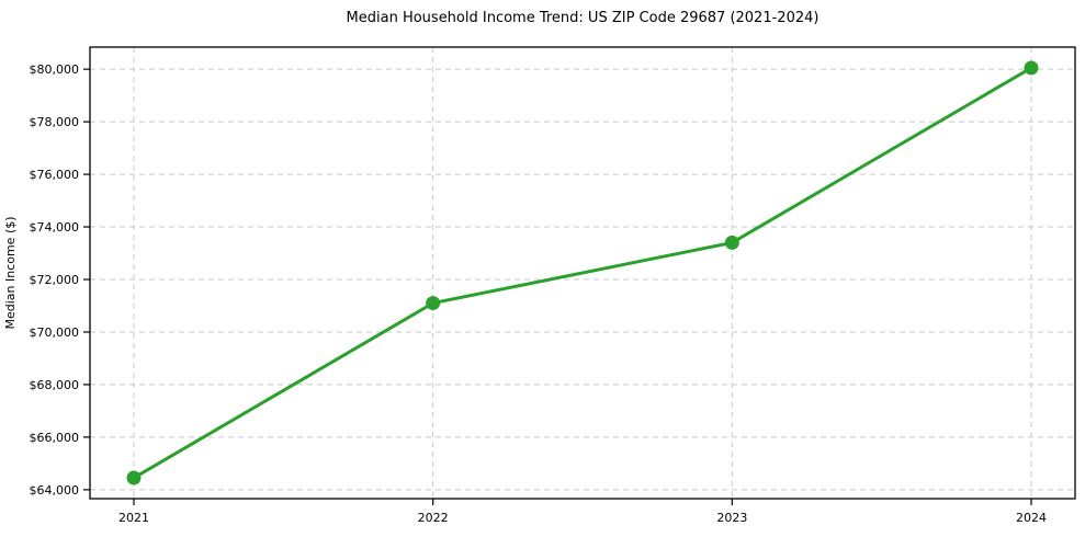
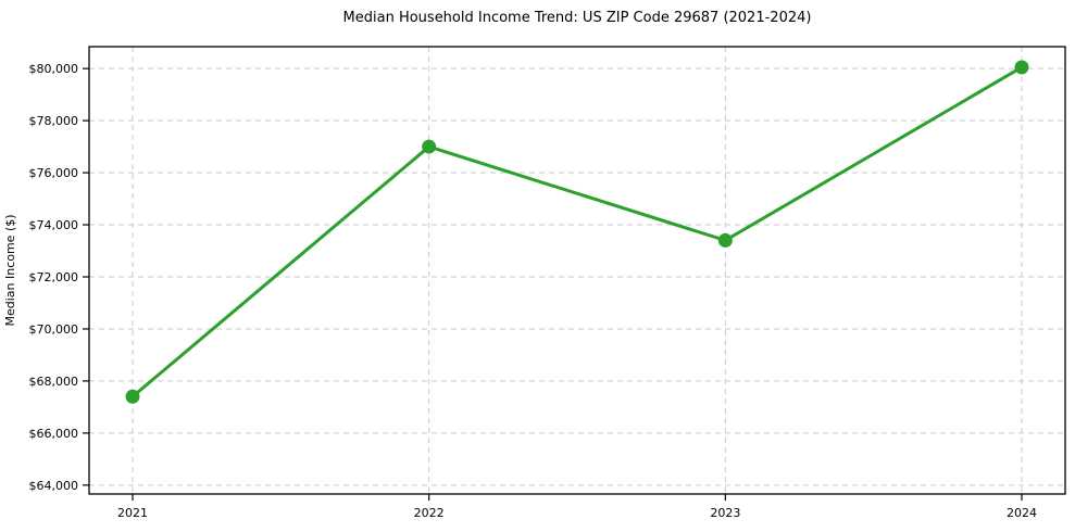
2021: $64400 -> $67400
2022: $71100 -> $77000
